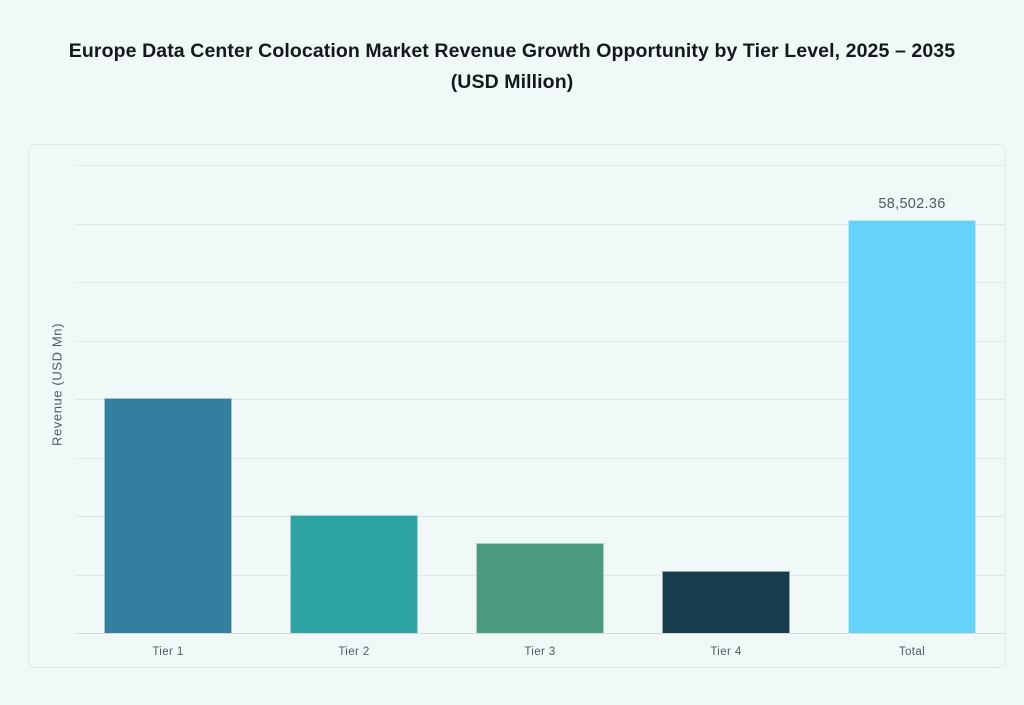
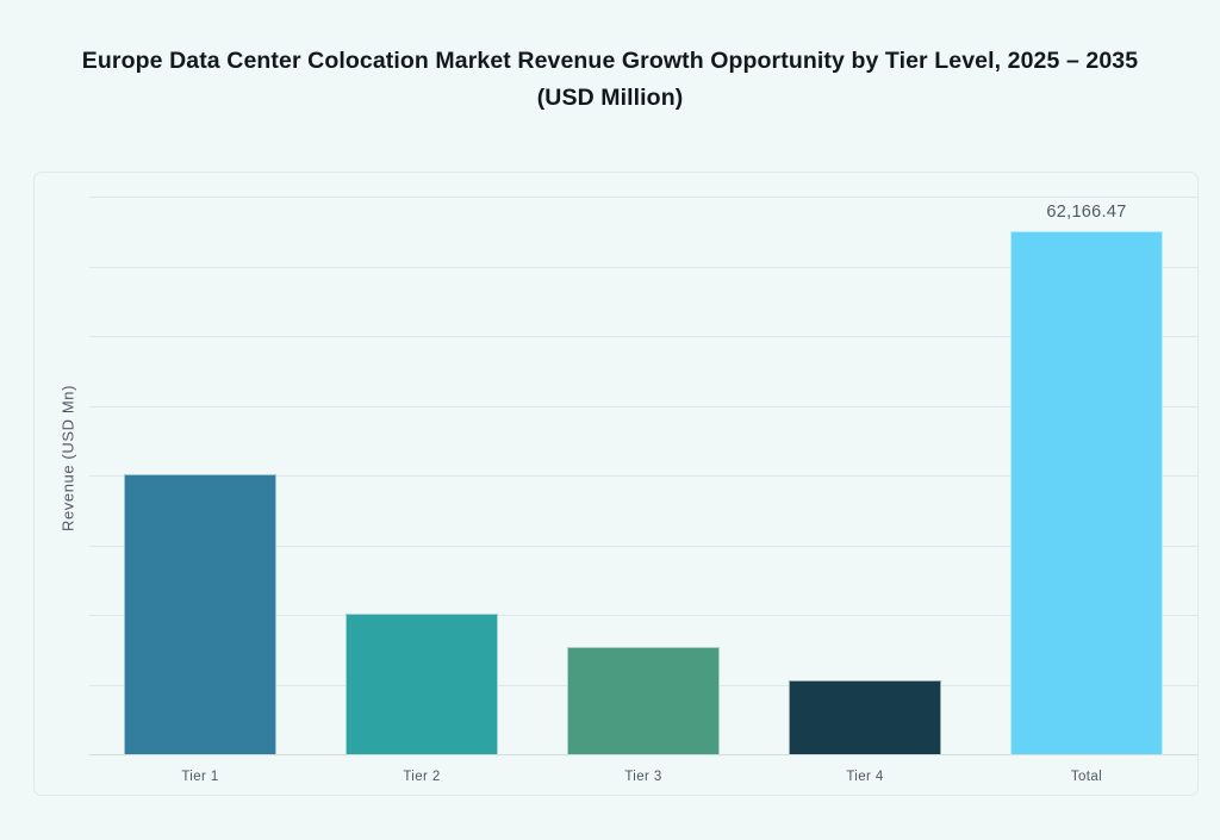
Total: 58,502.36 -> 62,166.47
